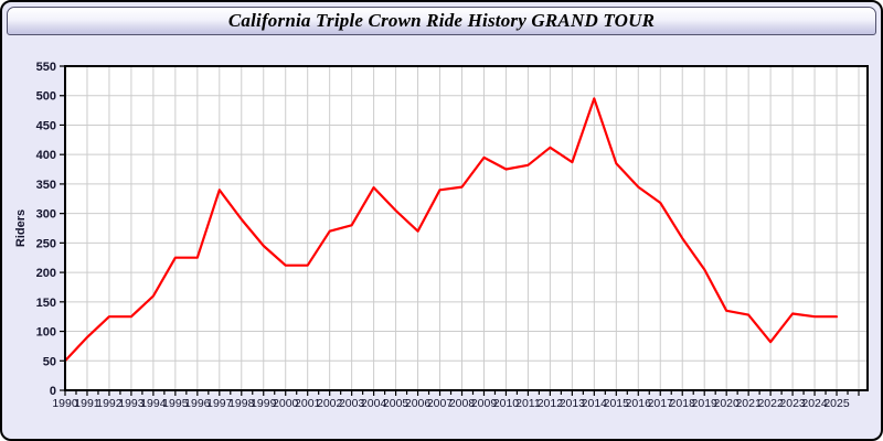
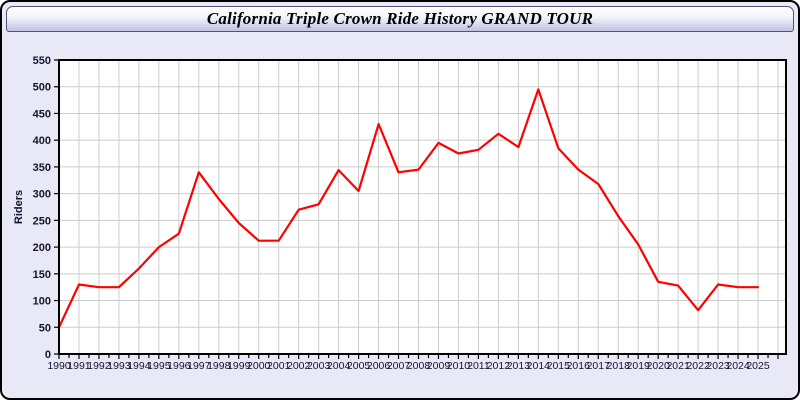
1991: 90 -> 130
1995: 220 -> 200
2006: 270 -> 430
